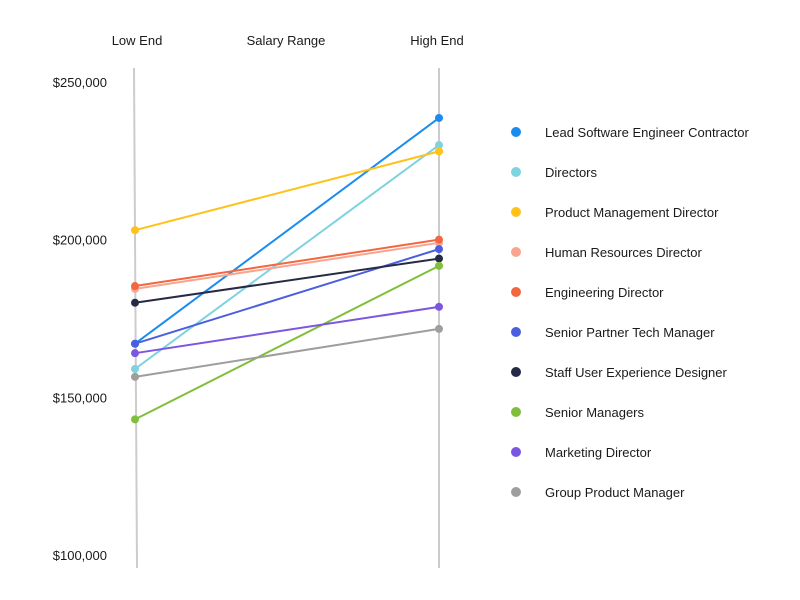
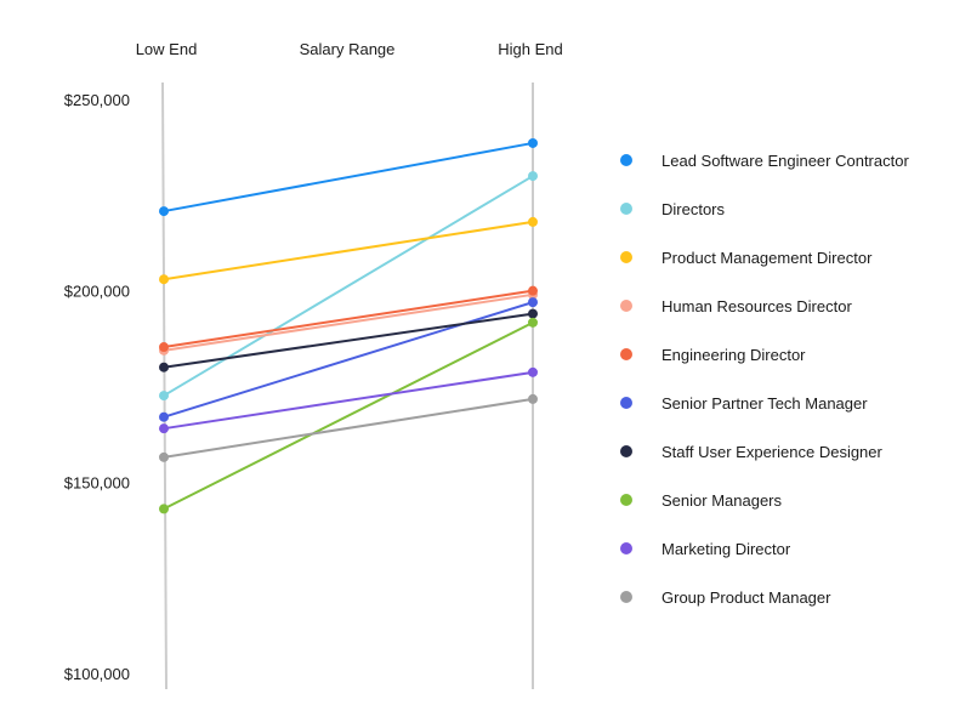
Lead Software Engineer Contractor/Low End: $167000 -> $221000
Directors/Low End: $159000 -> $173000
Product Management Director/High End: $228000 -> $218000
